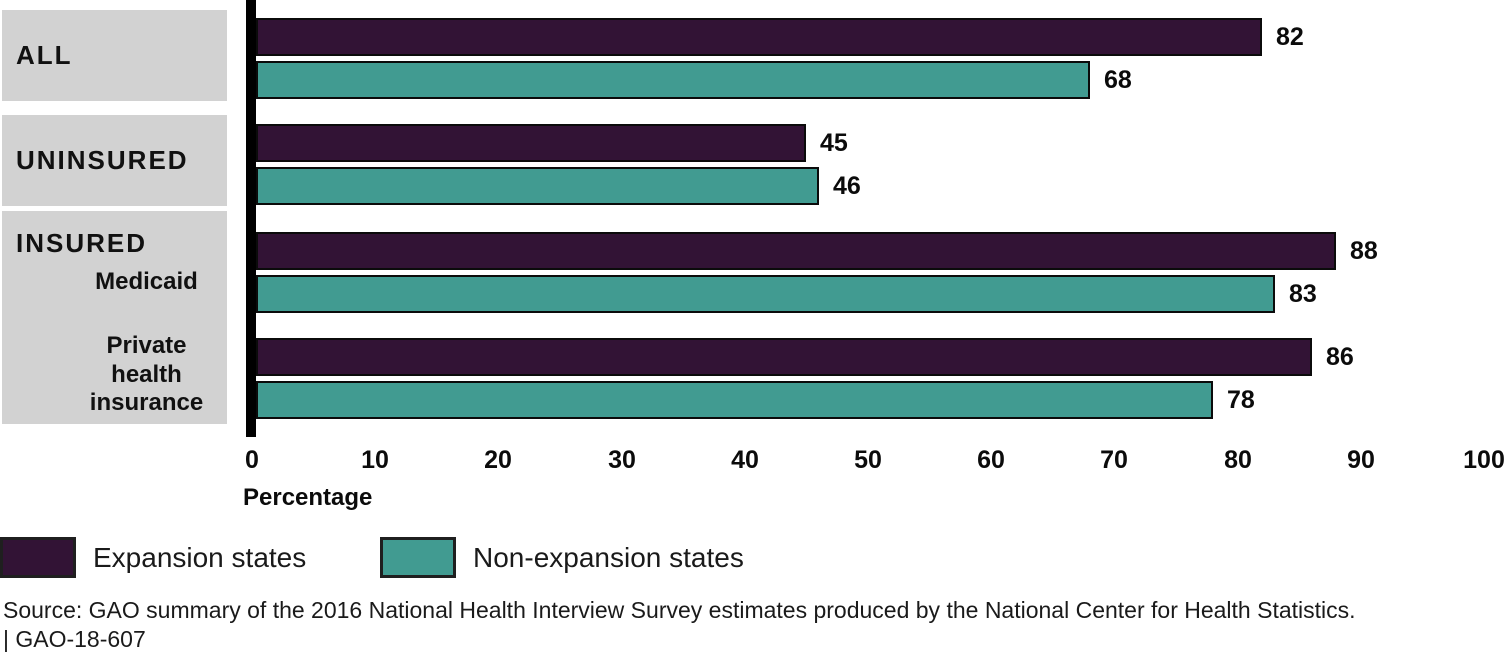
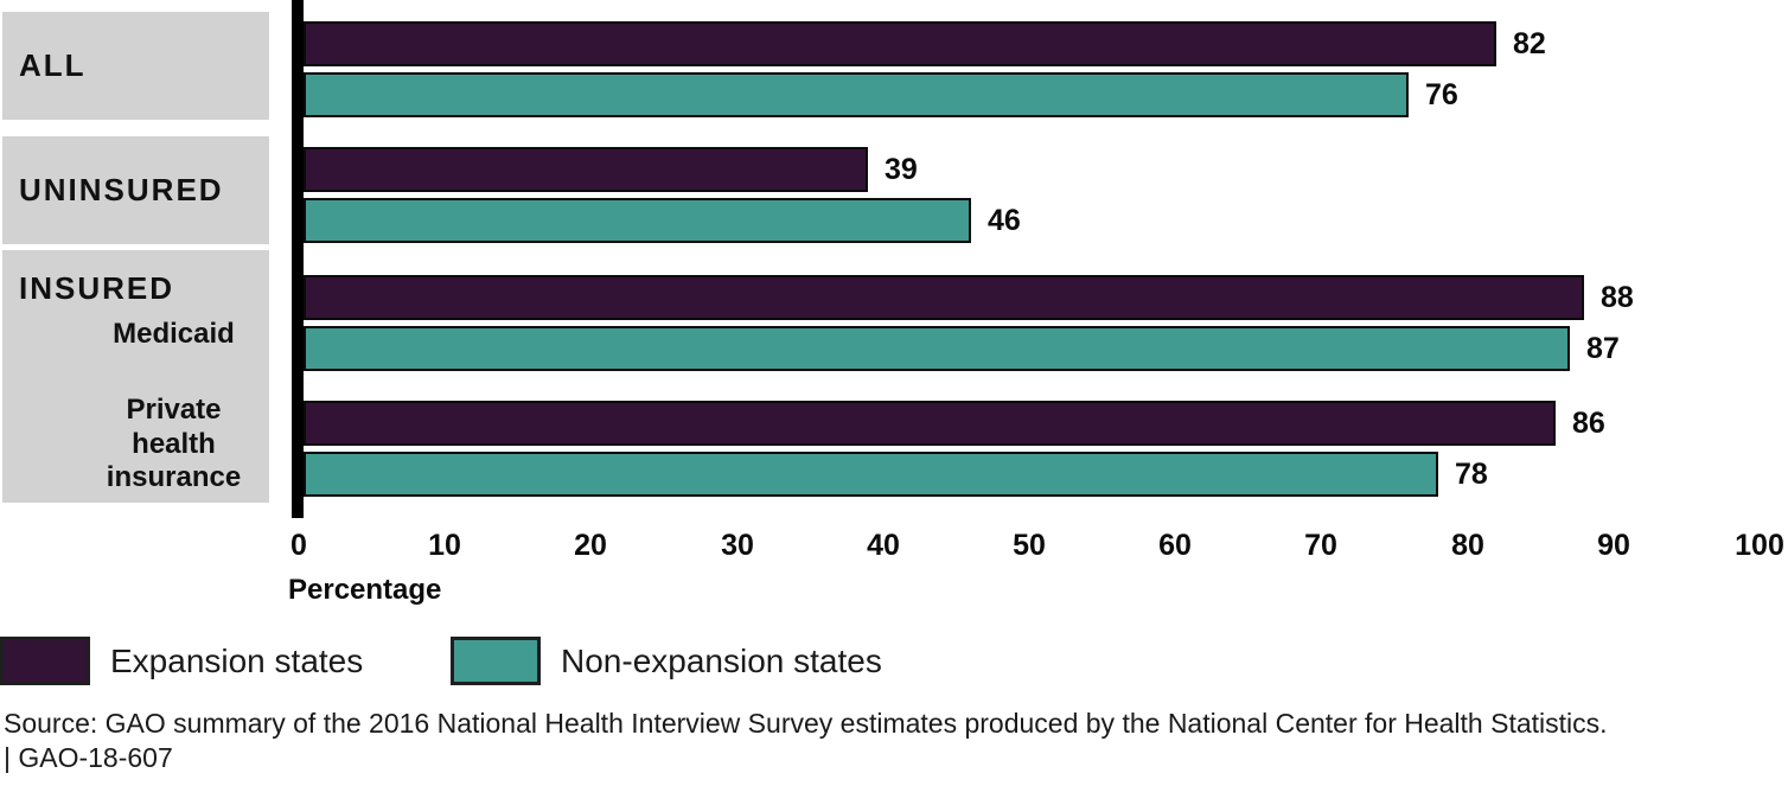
Non-expansion states/ALL: 68 -> 76
Expansion states/UNINSURED: 45 -> 39
Non-expansion states/Medicaid: 83 -> 87
